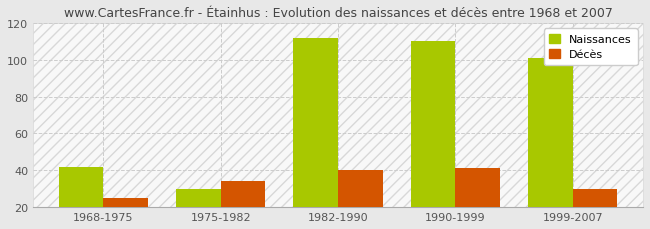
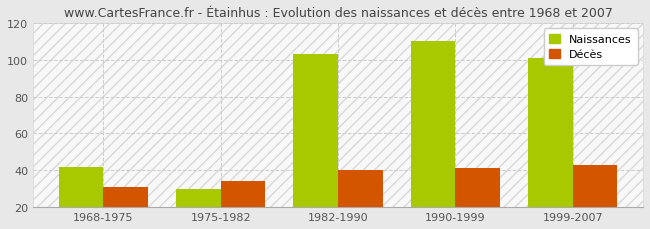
Décès/1968-1975: 25 -> 31
Naissances/1982-1990: 112 -> 103
Décès/1999-2007: 30 -> 43
